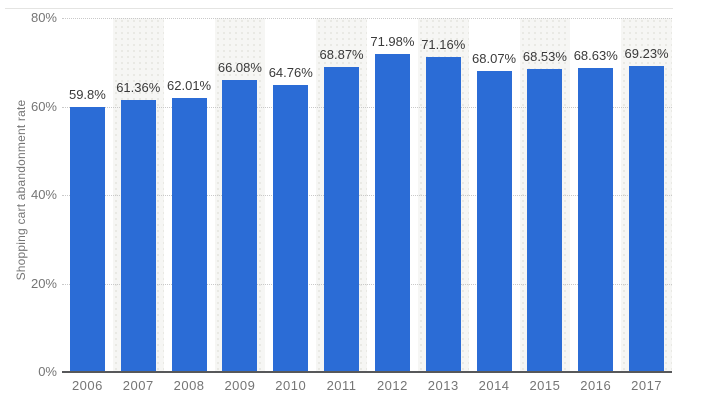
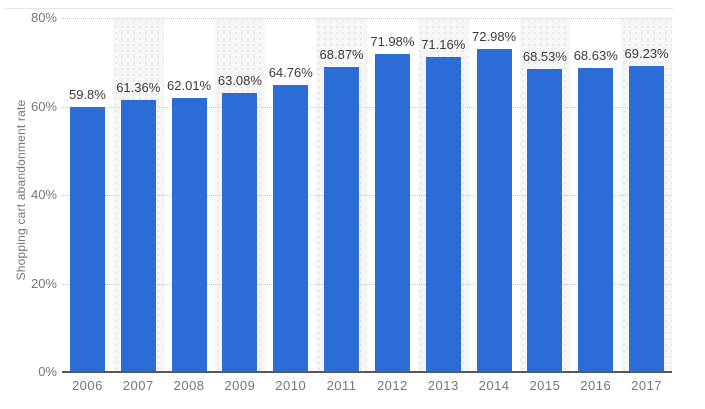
2009: 66.08% -> 63.08%
2014: 68.07% -> 72.98%
